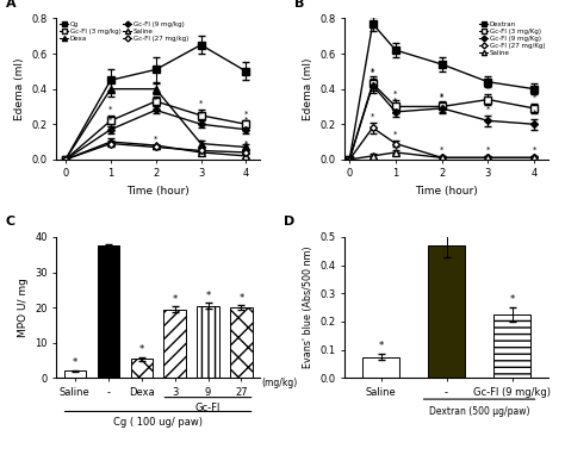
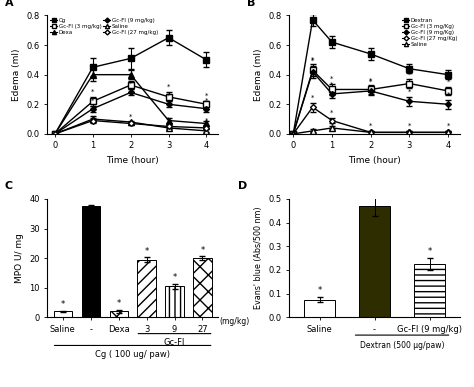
Dexa: 5.5 -> 2.0
9: 20.5 -> 10.5
